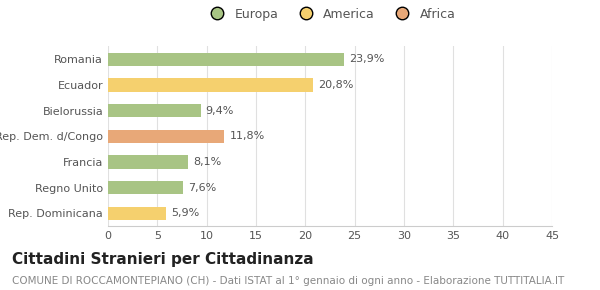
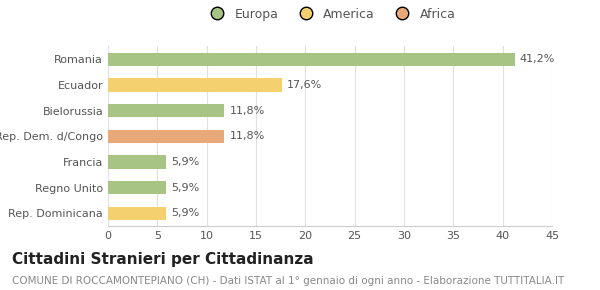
Romania: 23,9% -> 41,2%
Ecuador: 20,8% -> 17,6%
Bielorussia: 9,4% -> 11,8%
Francia: 8,1% -> 5,9%
Regno Unito: 7,6% -> 5,9%
